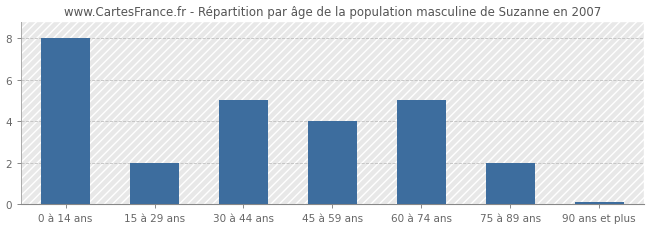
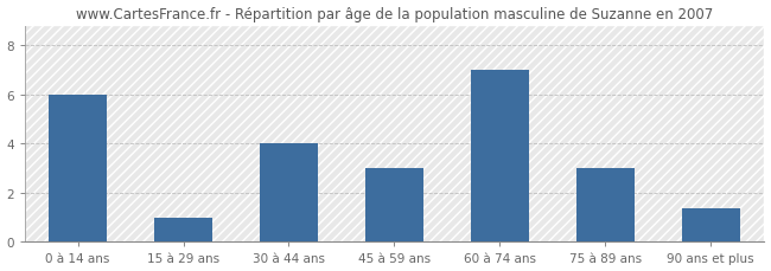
0 à 14 ans: 8.00 -> 6.00
15 à 29 ans: 2.00 -> 1.00
30 à 44 ans: 5.00 -> 4.00
45 à 59 ans: 4.00 -> 3.00
60 à 74 ans: 5.00 -> 7.00
75 à 89 ans: 2.00 -> 3.00
90 ans et plus: 0.12 -> 1.35
